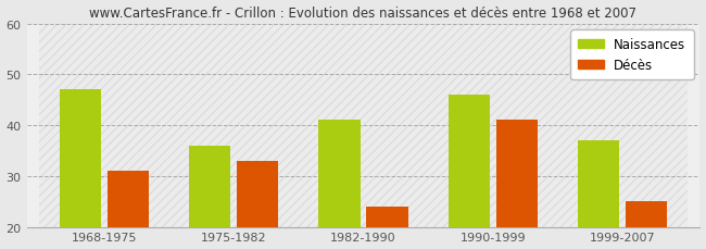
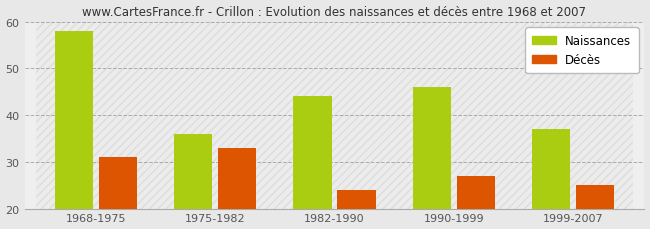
Naissances/1968-1975: 47 -> 58
Naissances/1982-1990: 41 -> 44
Décès/1990-1999: 41 -> 27
